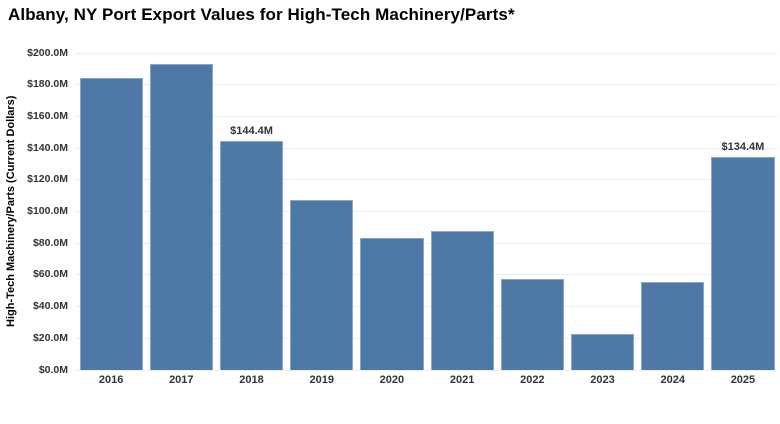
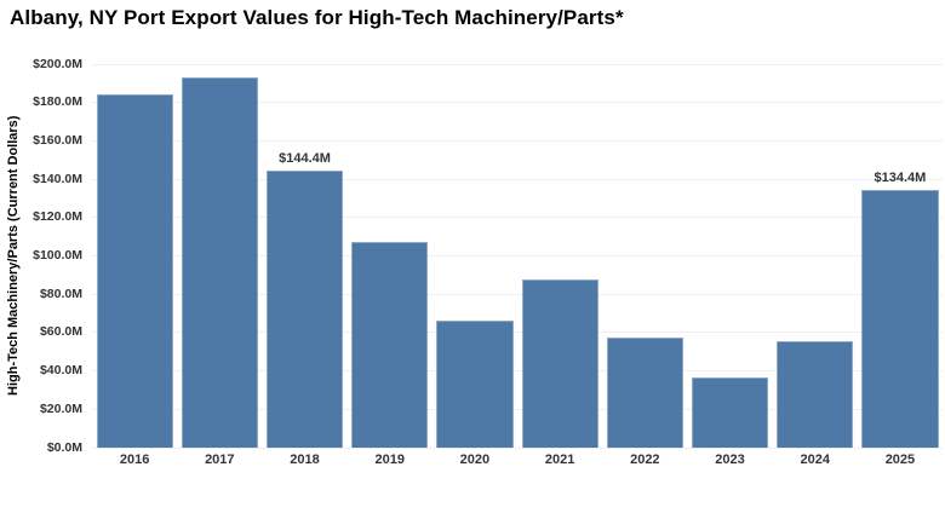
2020: $83M -> $66M
2023: $23M -> $36M
